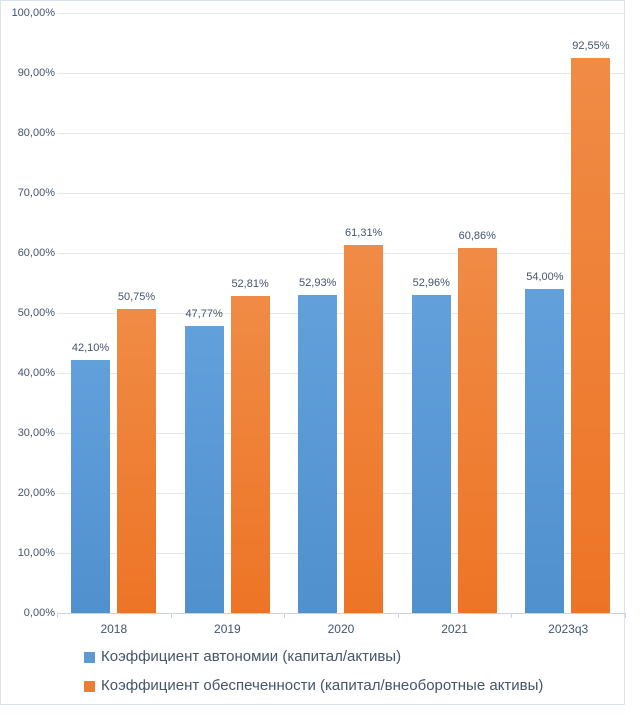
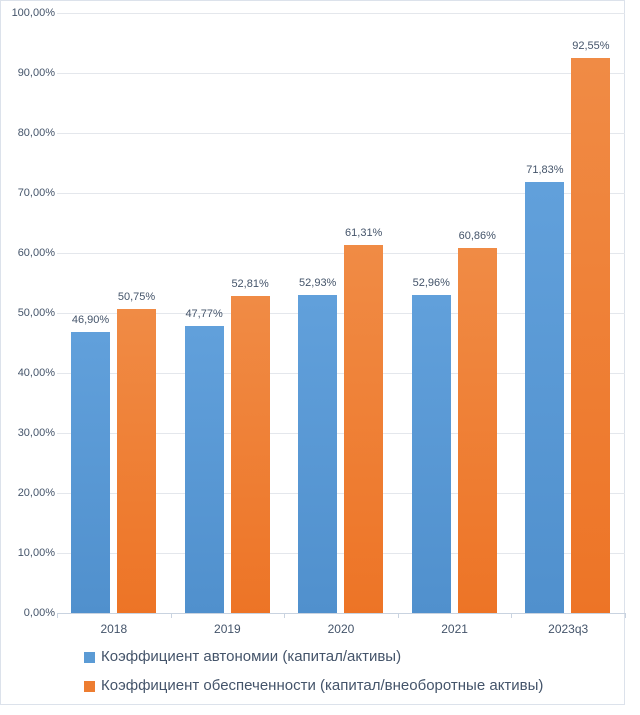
Коэффициент автономии (капитал/активы)/2018: 42,10% -> 46,90%
Коэффициент автономии (капитал/активы)/2023q3: 54,00% -> 71,83%
